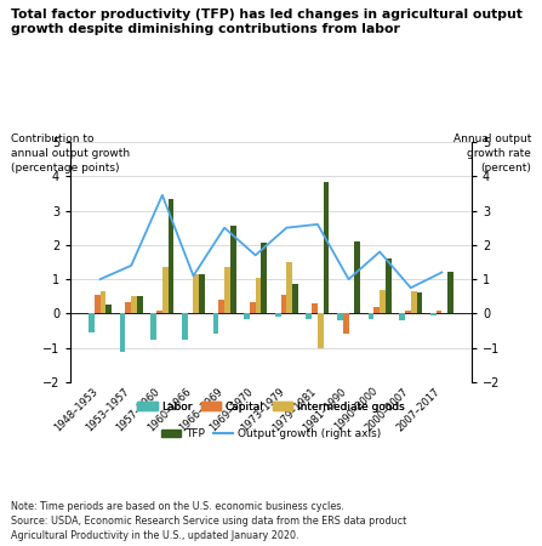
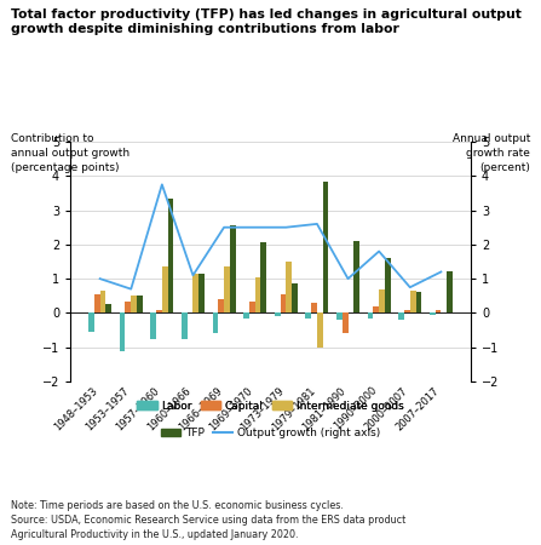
Output growth (right axis)/1953–1957: 1.40 -> 0.70
Output growth (right axis)/1957–1960: 3.45 -> 3.75
Output growth (right axis)/1969–1970: 1.70 -> 2.50
